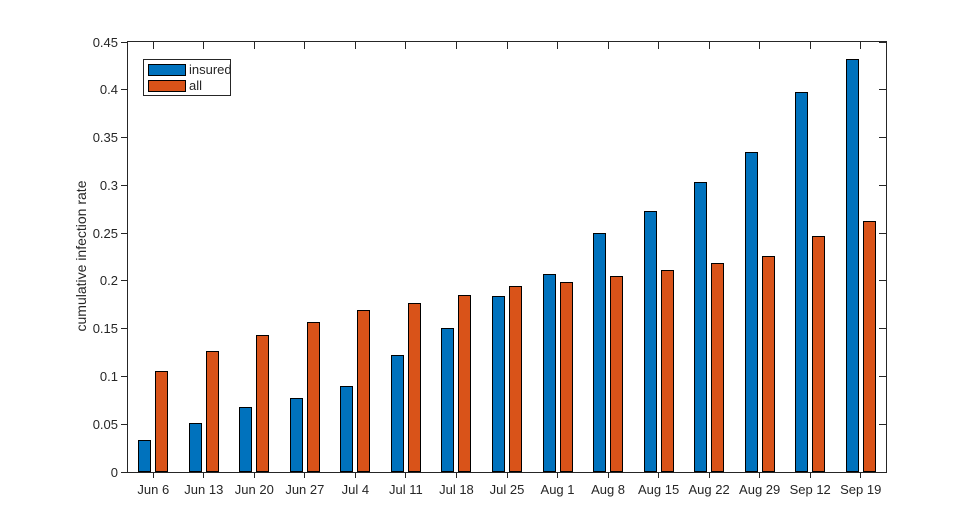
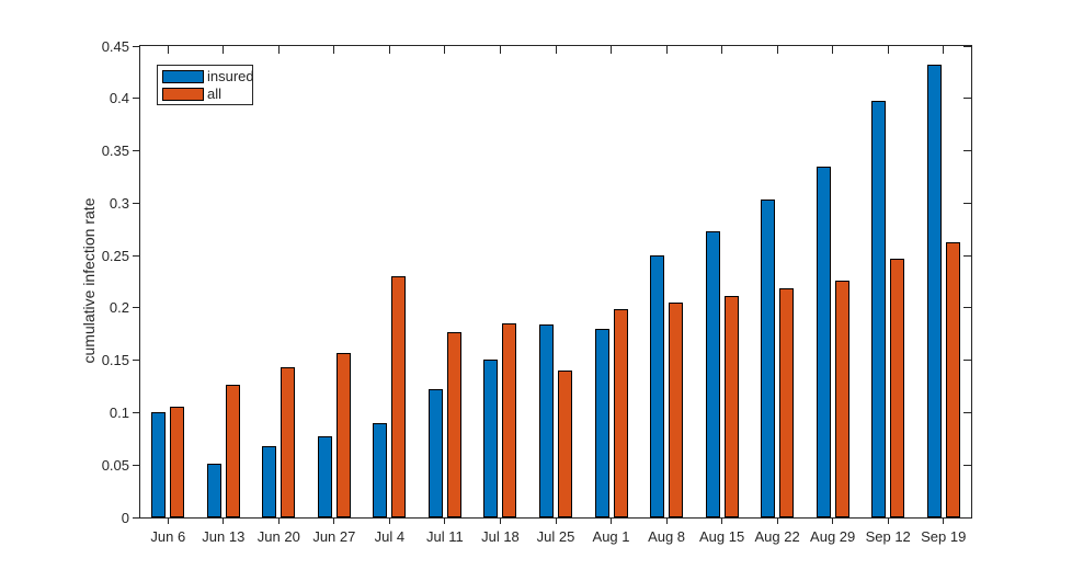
insured/Jun 6: 0.03 -> 0.10
all/Jul 4: 0.17 -> 0.23
all/Jul 25: 0.20 -> 0.14
insured/Aug 1: 0.21 -> 0.18
